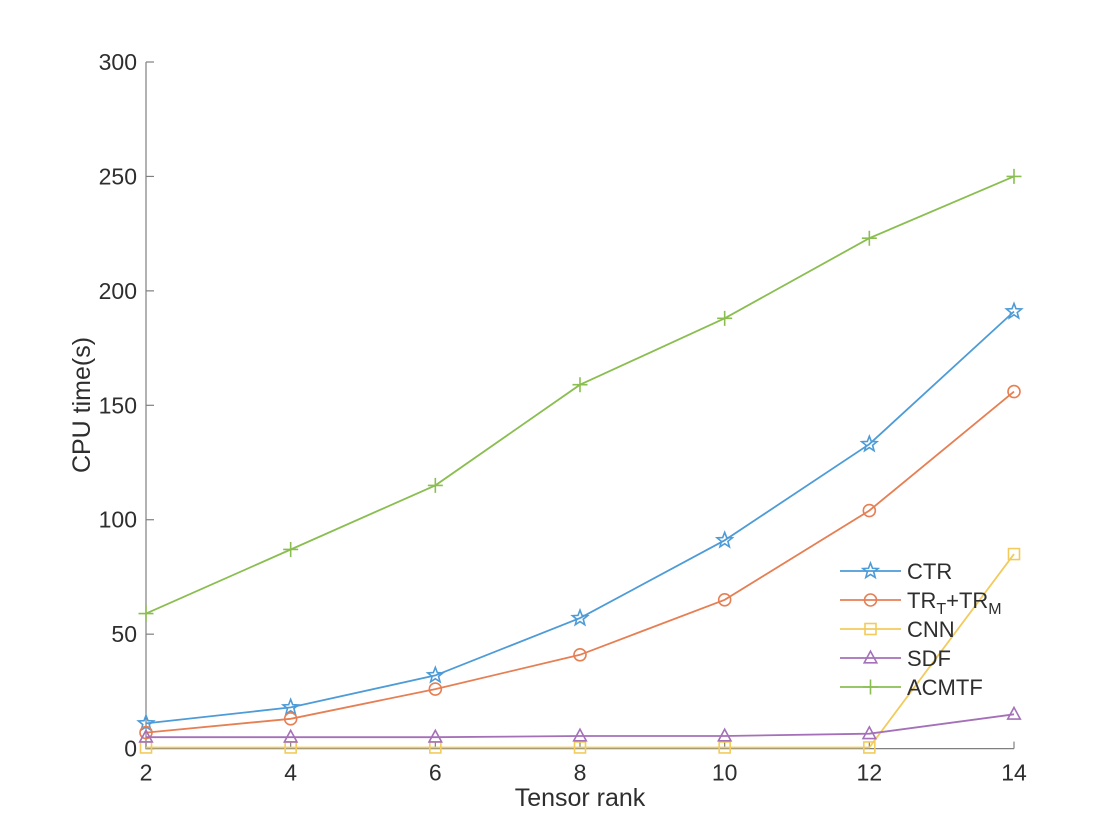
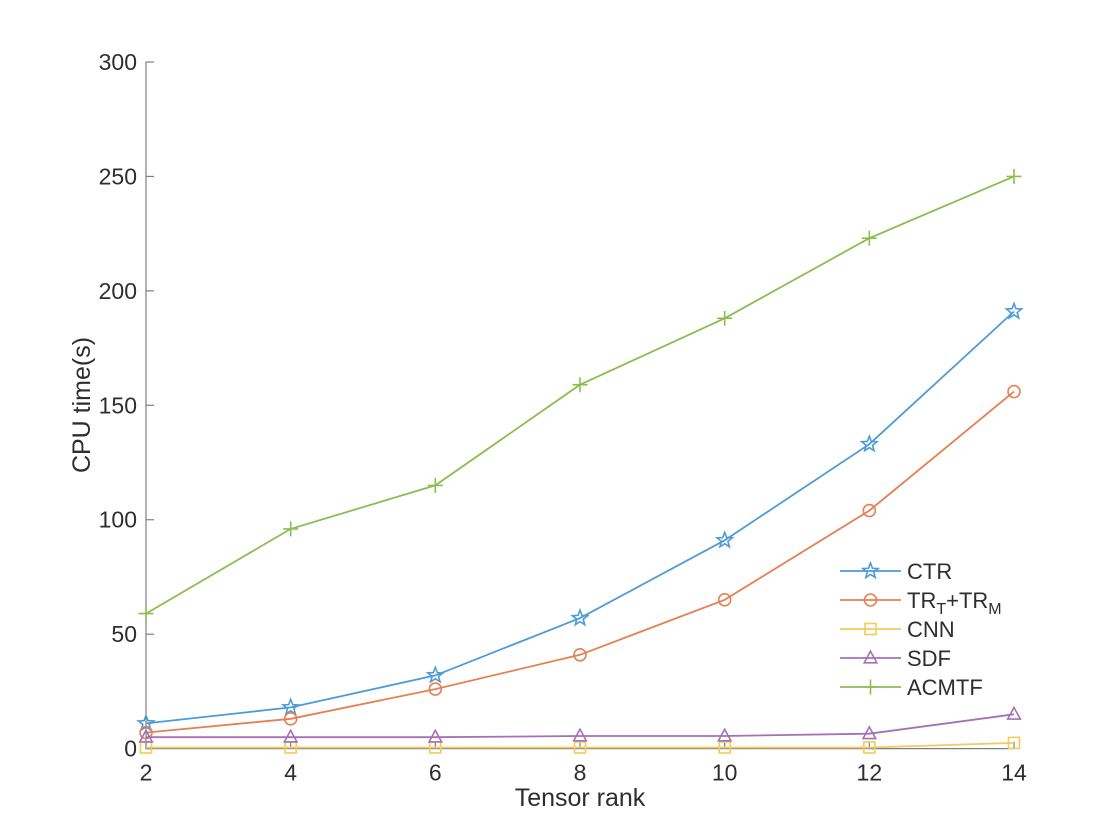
ACMTF/4: 87 -> 96
CNN/14: 85 -> 2
